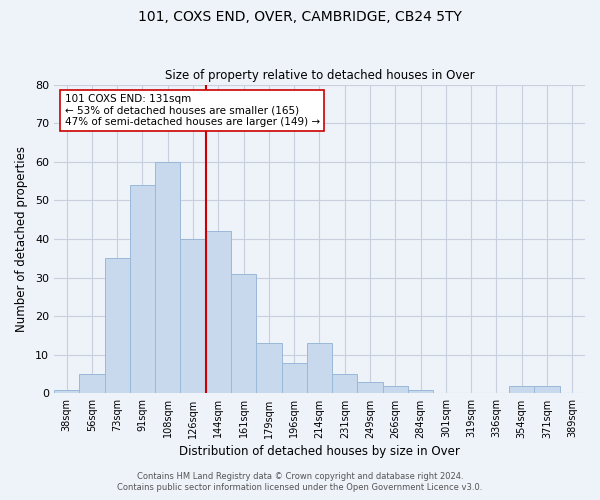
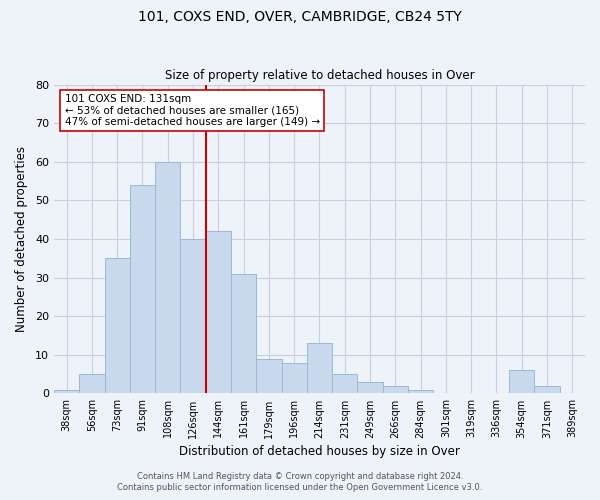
179sqm: 13 -> 9
354sqm: 2 -> 6
